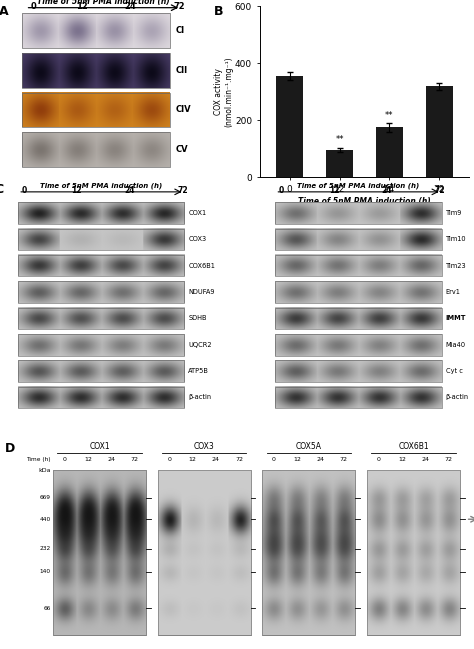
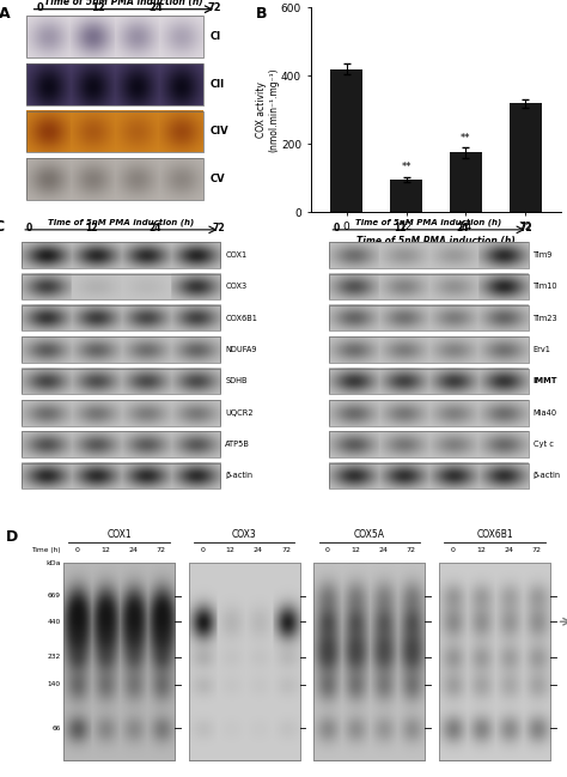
0: 355 -> 420
